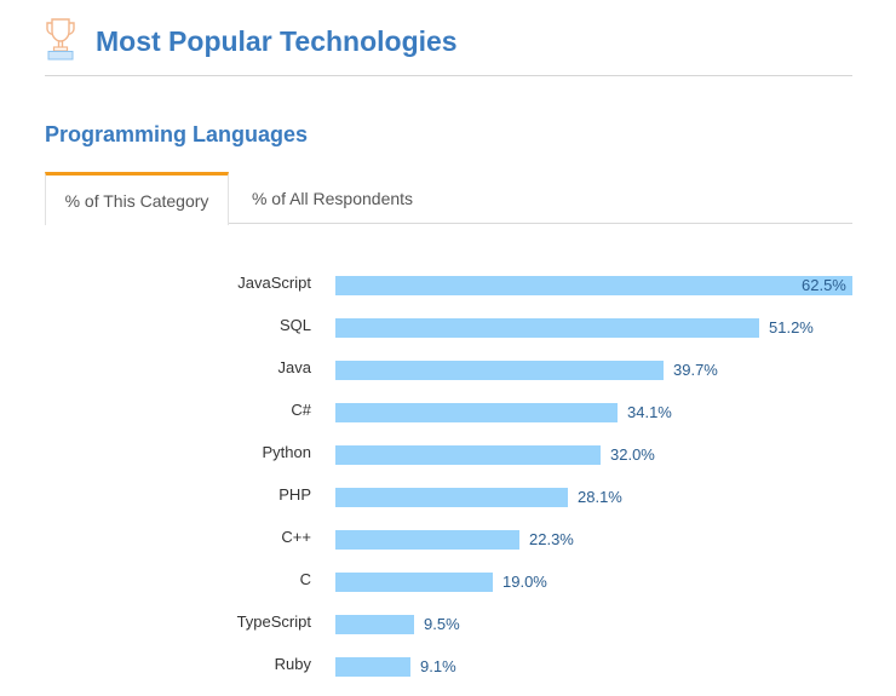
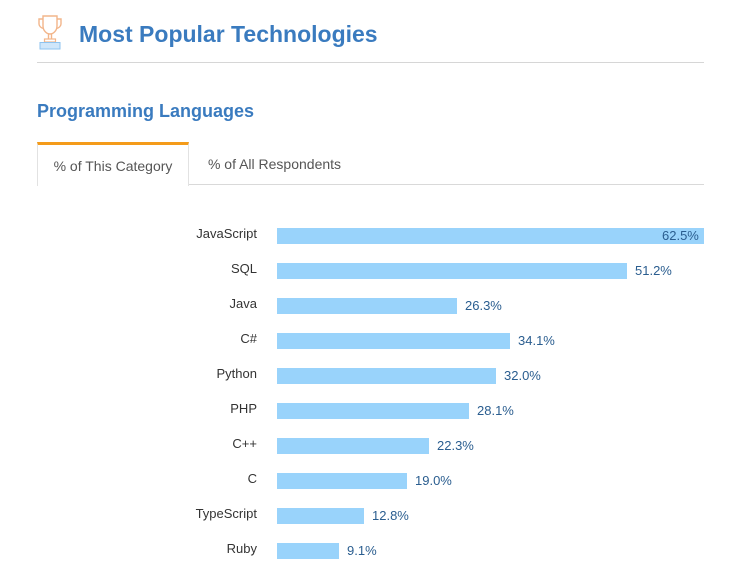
Java: 39.7% -> 26.3%
TypeScript: 9.5% -> 12.8%
